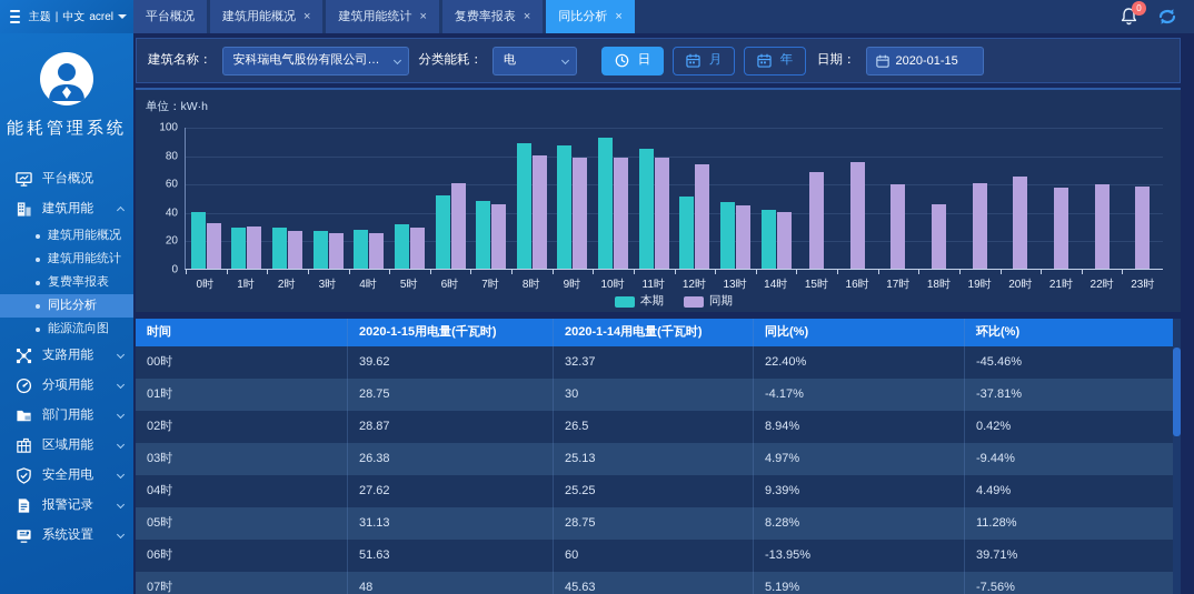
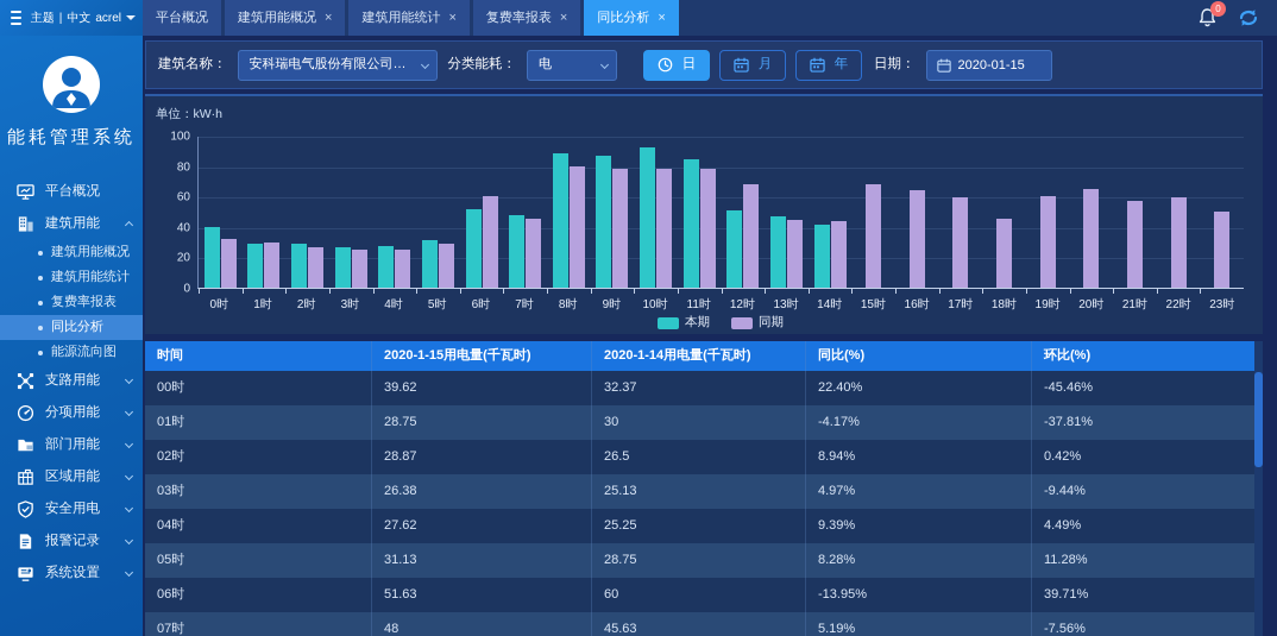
同期/12时: 74 -> 68
同期/14时: 40 -> 44
同期/16时: 75 -> 64
同期/23时: 58 -> 50
